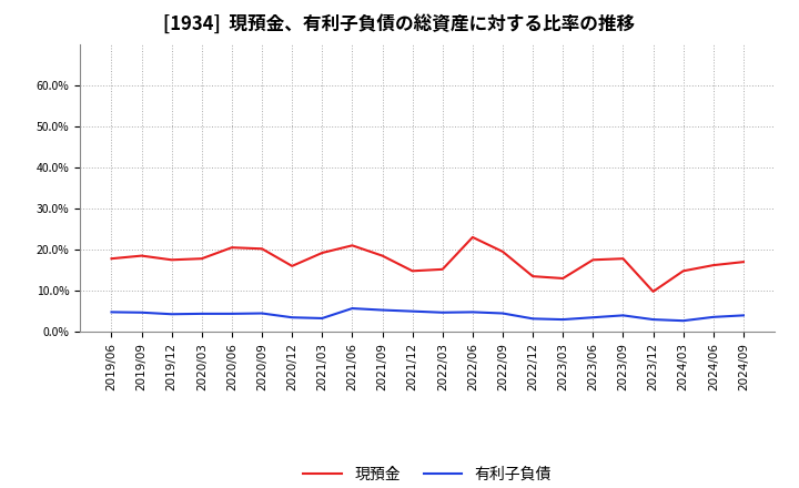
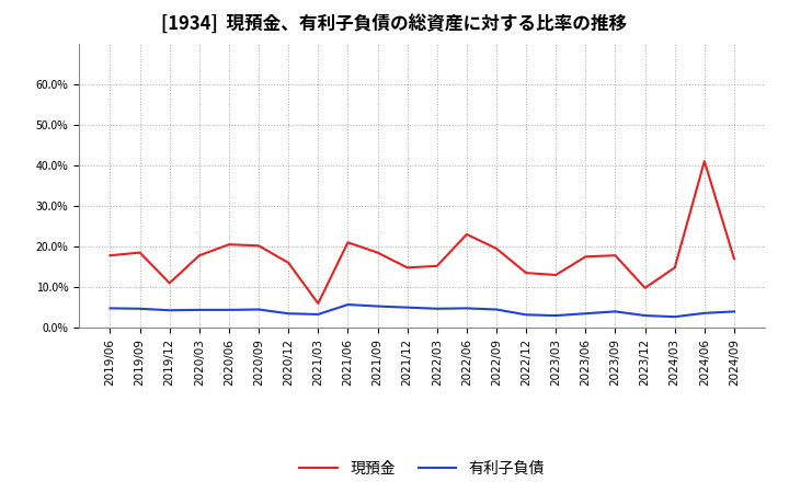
現預金/2019/12: 17.5% -> 11.0%
現預金/2021/03: 19.2% -> 6.0%
現預金/2024/06: 16.2% -> 41.0%
